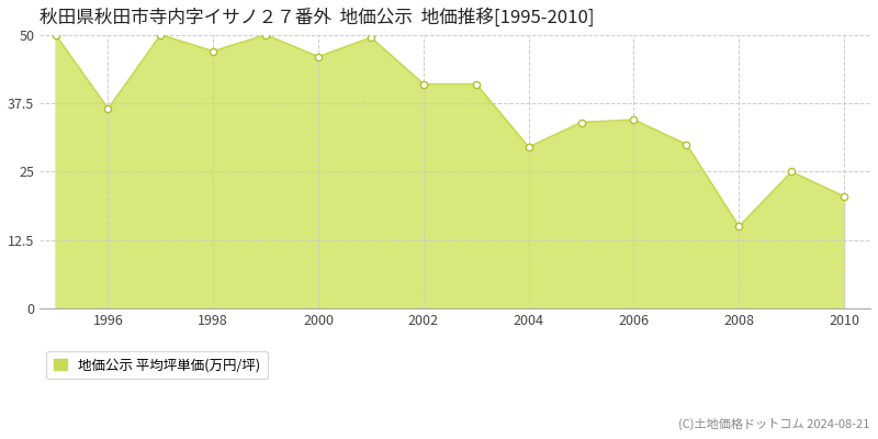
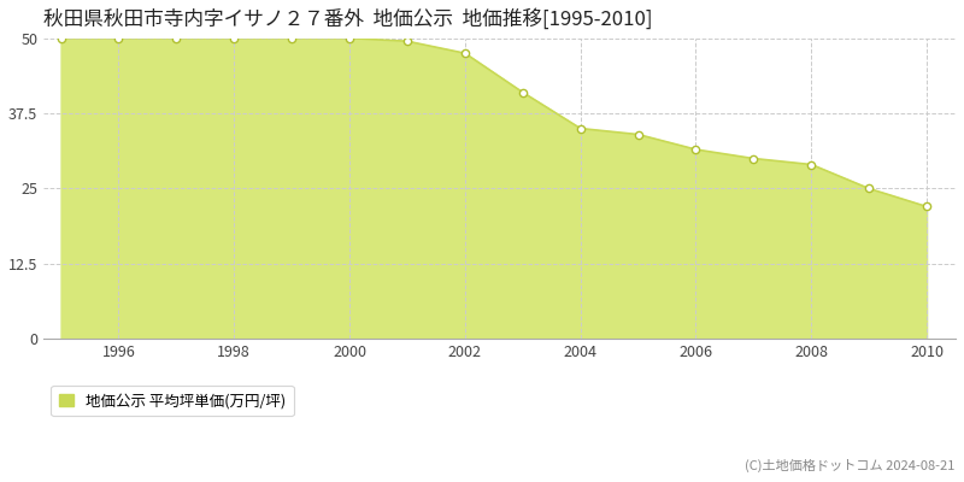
1996: 36.5 -> 50.0
1998: 47.0 -> 50.0
2000: 46.0 -> 50.0
2002: 41.0 -> 47.5
2004: 29.5 -> 35.0
2006: 34.5 -> 31.5
2008: 15.0 -> 29.0
2010: 20.5 -> 22.0
